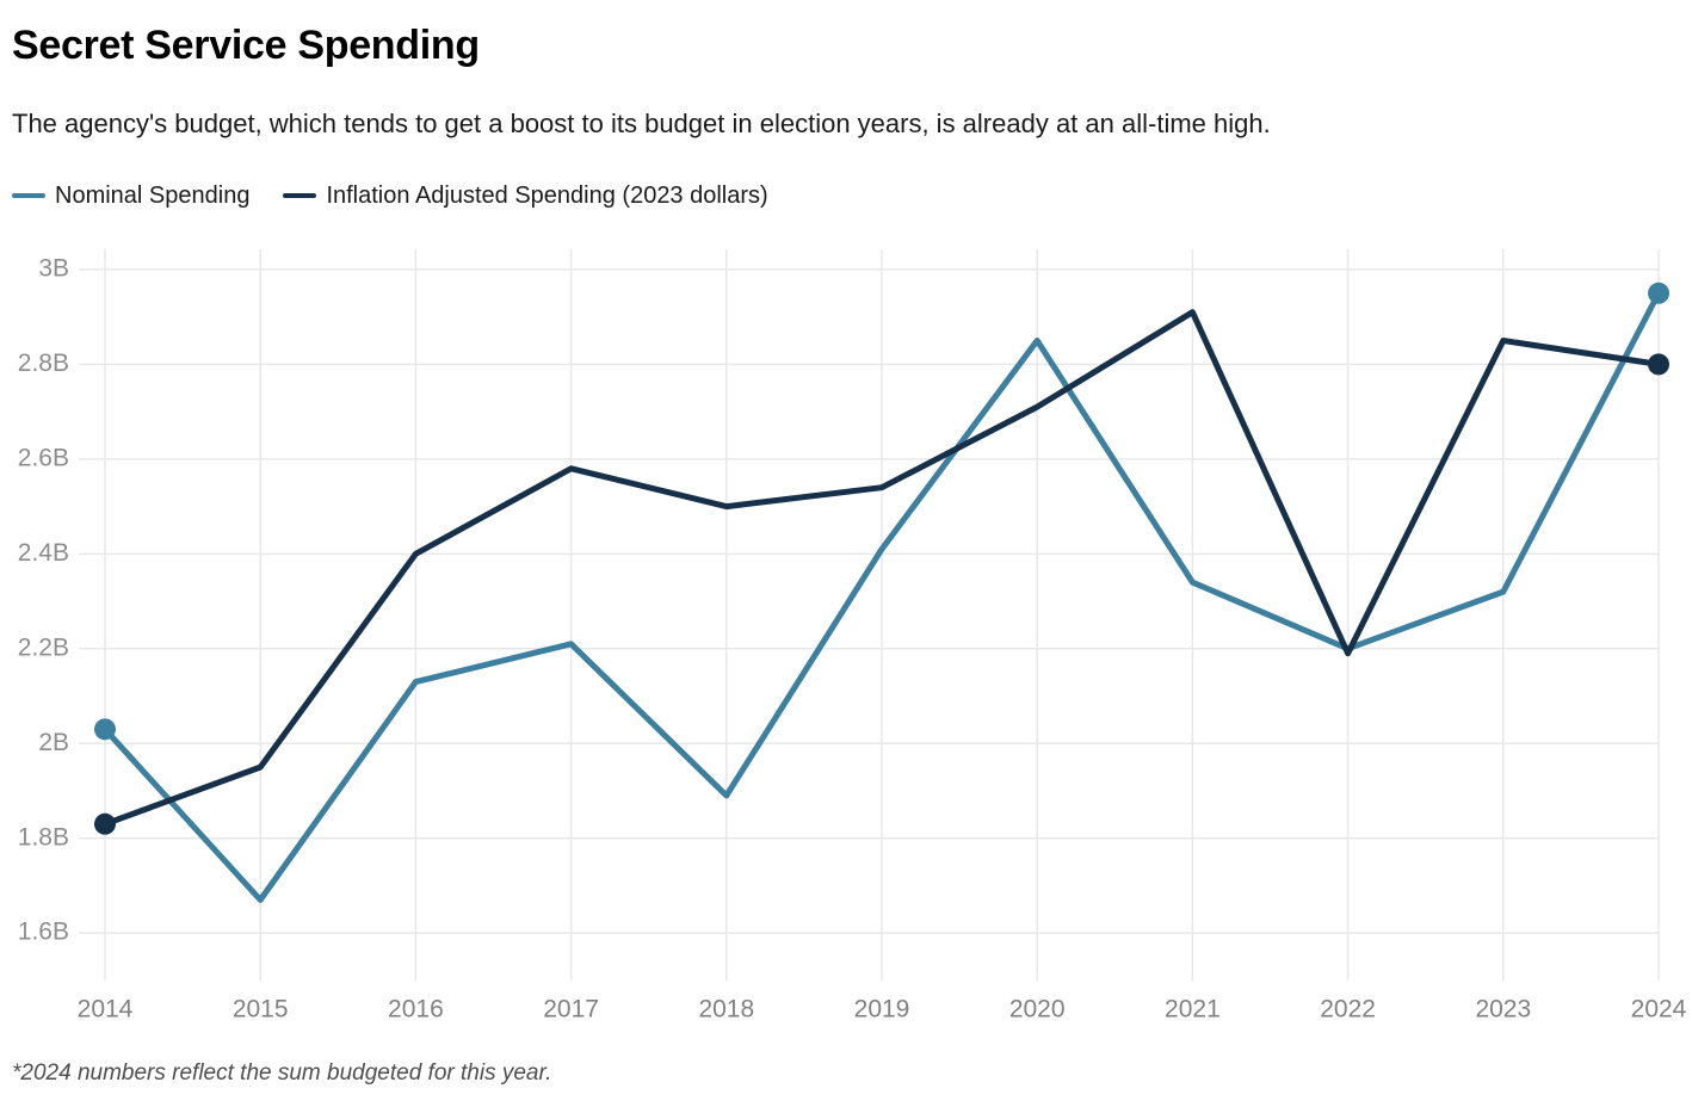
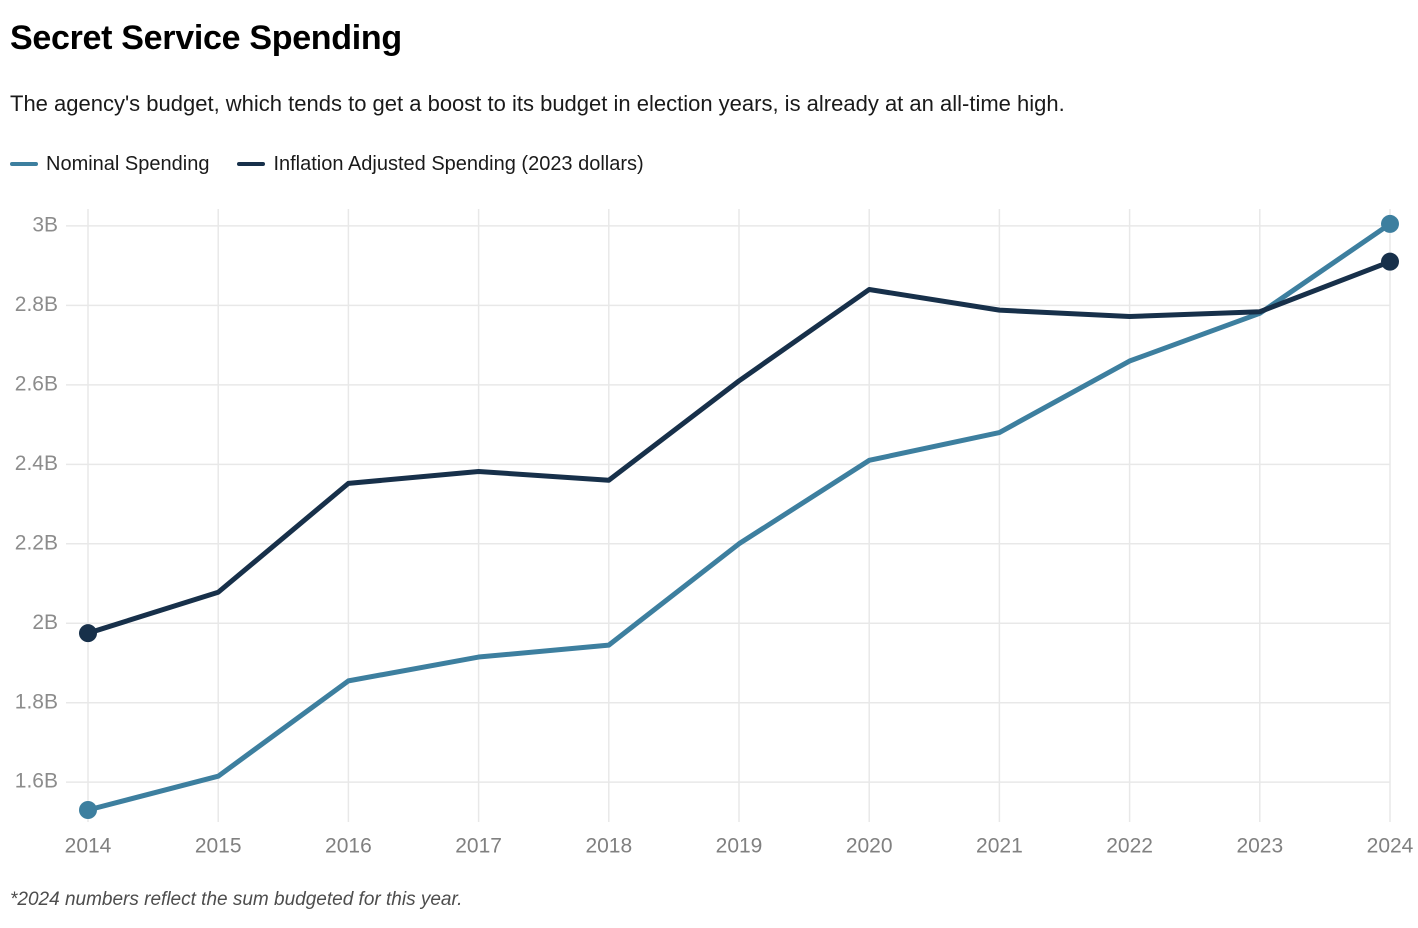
Nominal Spending/2014: 2.03B -> 1.53B
Inflation Adjusted Spending (2023 dollars)/2014: 1.83B -> 1.98B
Nominal Spending/2015: 1.67B -> 1.61B
Inflation Adjusted Spending (2023 dollars)/2015: 1.95B -> 2.08B
Nominal Spending/2016: 2.13B -> 1.85B
Inflation Adjusted Spending (2023 dollars)/2016: 2.40B -> 2.35B
Nominal Spending/2017: 2.21B -> 1.92B
Inflation Adjusted Spending (2023 dollars)/2017: 2.58B -> 2.38B
Nominal Spending/2018: 1.89B -> 1.95B
Inflation Adjusted Spending (2023 dollars)/2018: 2.50B -> 2.36B
Nominal Spending/2019: 2.41B -> 2.20B
Inflation Adjusted Spending (2023 dollars)/2019: 2.54B -> 2.61B
Nominal Spending/2020: 2.85B -> 2.41B
Inflation Adjusted Spending (2023 dollars)/2020: 2.71B -> 2.84B
Nominal Spending/2021: 2.34B -> 2.48B
Inflation Adjusted Spending (2023 dollars)/2021: 2.91B -> 2.79B
Nominal Spending/2022: 2.20B -> 2.66B
Inflation Adjusted Spending (2023 dollars)/2022: 2.19B -> 2.77B
Nominal Spending/2023: 2.32B -> 2.78B
Inflation Adjusted Spending (2023 dollars)/2023: 2.85B -> 2.78B
Nominal Spending/2024: 2.95B -> 3.00B
Inflation Adjusted Spending (2023 dollars)/2024: 2.80B -> 2.91B
